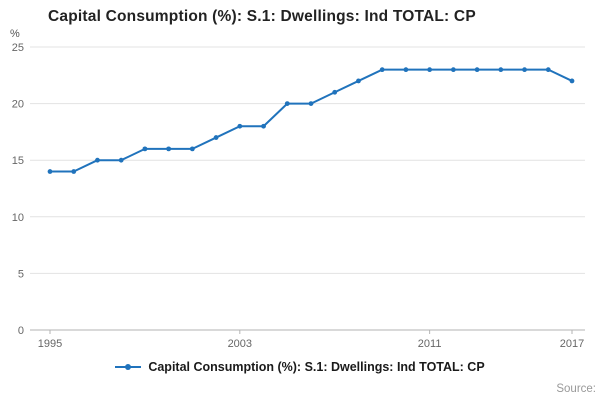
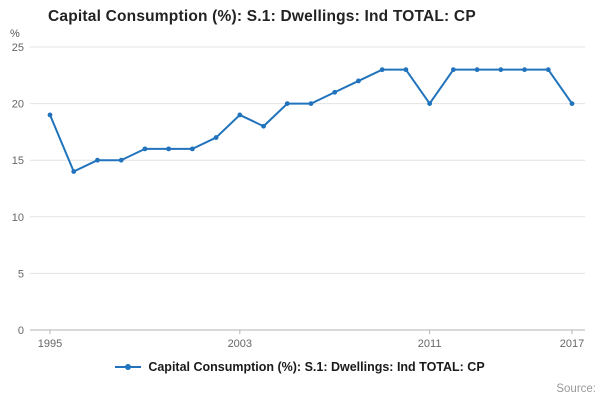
1995: 14 -> 19
2003: 18 -> 19
2011: 23 -> 20
2017: 22 -> 20
